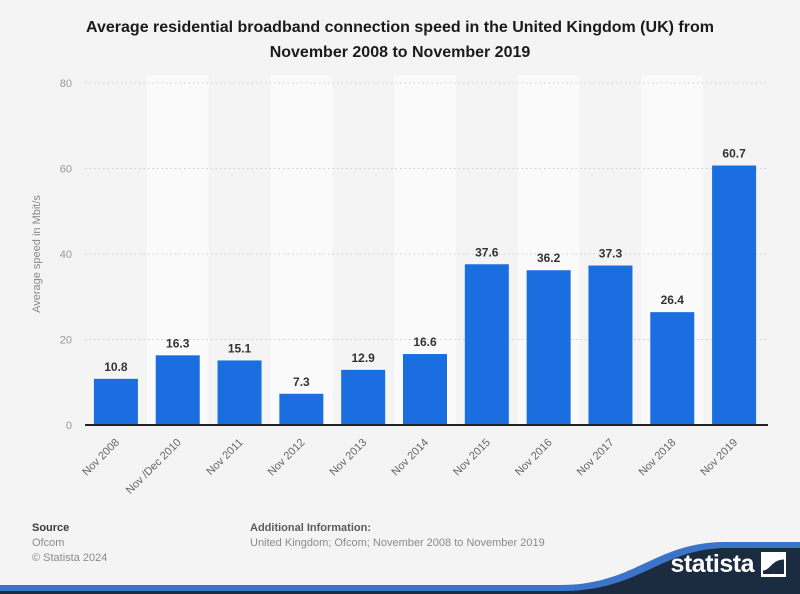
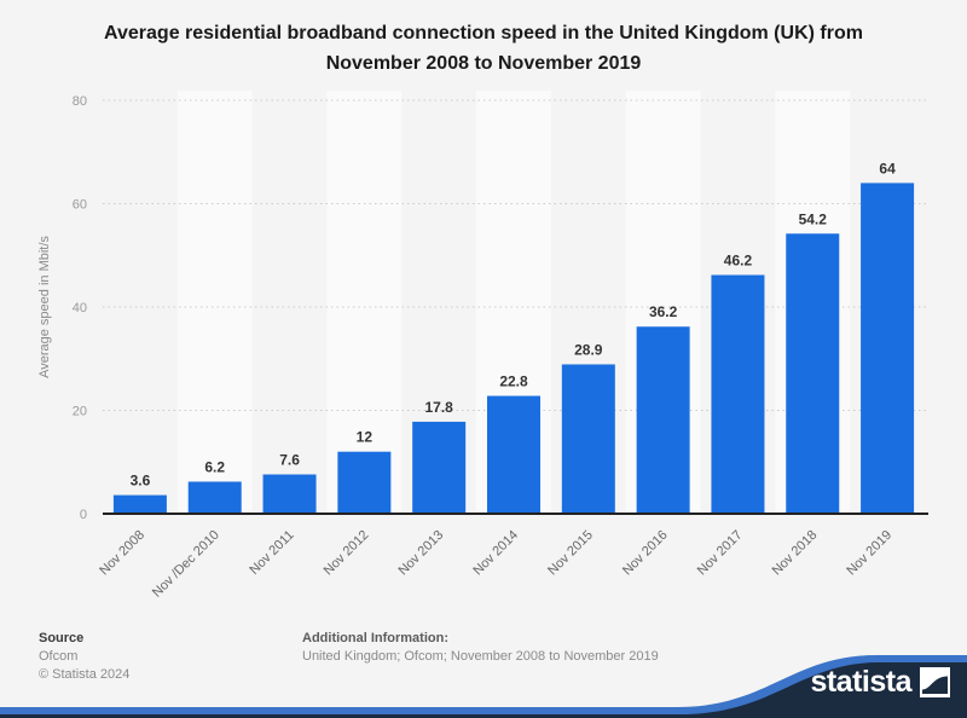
Nov 2008: 10.8 -> 3.6
Nov /Dec 2010: 16.3 -> 6.2
Nov 2011: 15.1 -> 7.6
Nov 2012: 7.3 -> 12
Nov 2013: 12.9 -> 17.8
Nov 2014: 16.6 -> 22.8
Nov 2015: 37.6 -> 28.9
Nov 2017: 37.3 -> 46.2
Nov 2018: 26.4 -> 54.2
Nov 2019: 60.7 -> 64
